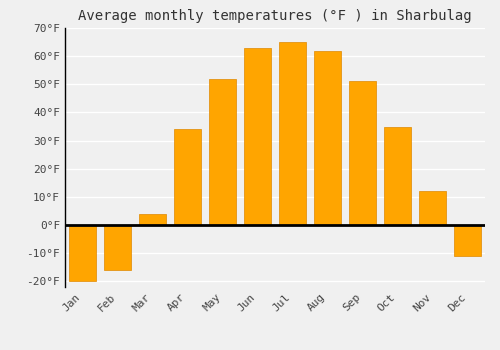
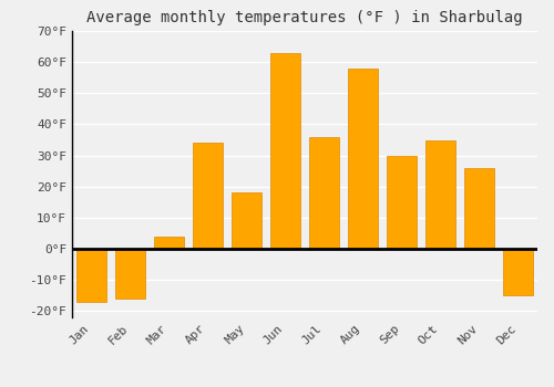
Jan: -20°F -> -17°F
May: 52°F -> 18°F
Jul: 65°F -> 36°F
Aug: 62°F -> 58°F
Sep: 51°F -> 30°F
Nov: 12°F -> 26°F
Dec: -11°F -> -15°F
